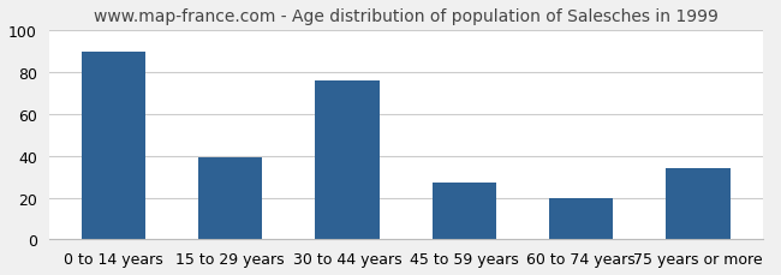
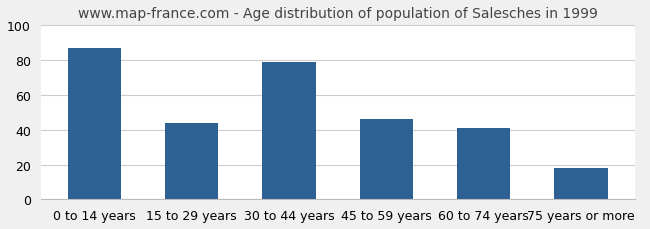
0 to 14 years: 90 -> 87
15 to 29 years: 39 -> 44
30 to 44 years: 76 -> 79
45 to 59 years: 27 -> 46
60 to 74 years: 20 -> 41
75 years or more: 34 -> 18
